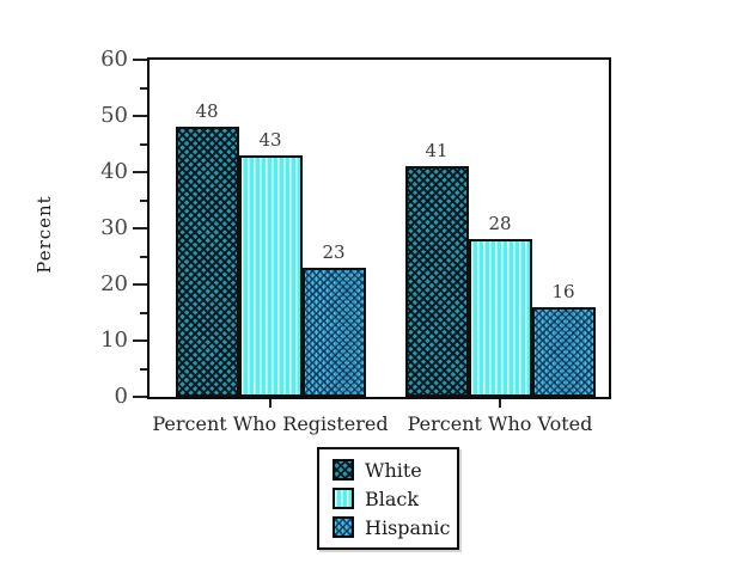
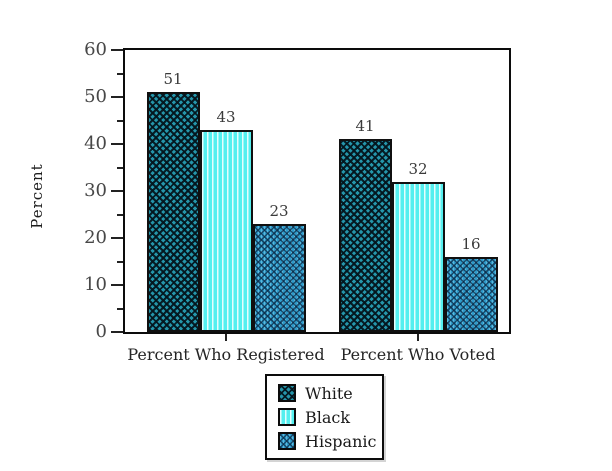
White/Percent Who Registered: 48 -> 51
Black/Percent Who Voted: 28 -> 32
